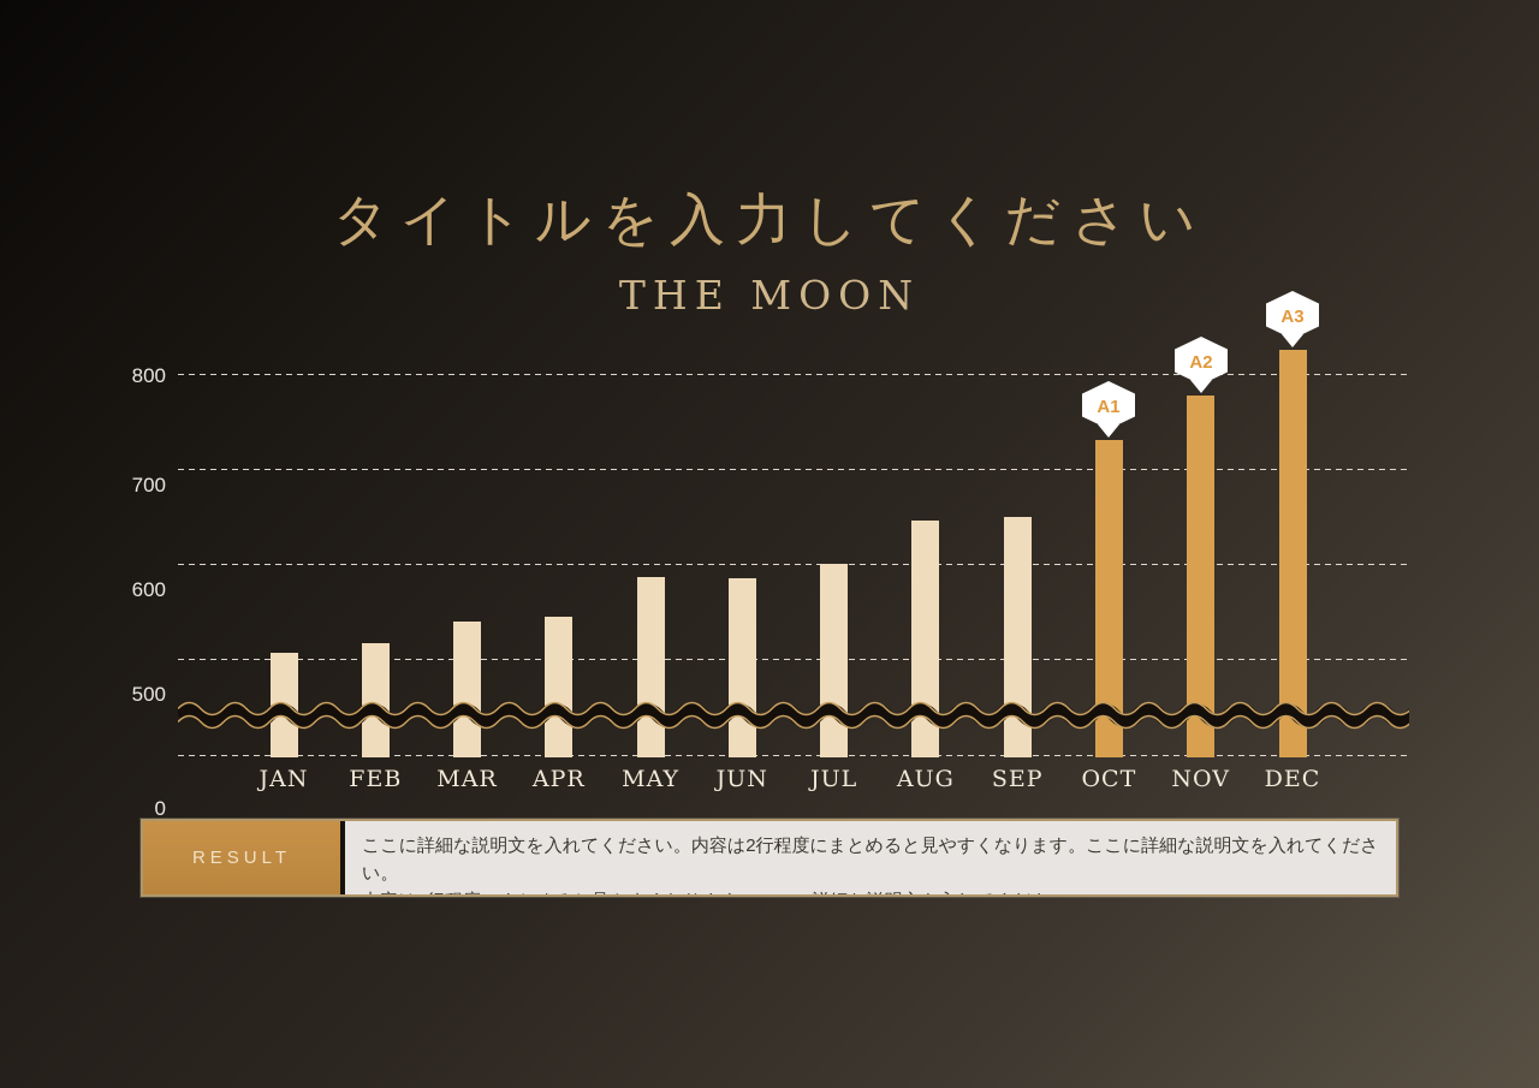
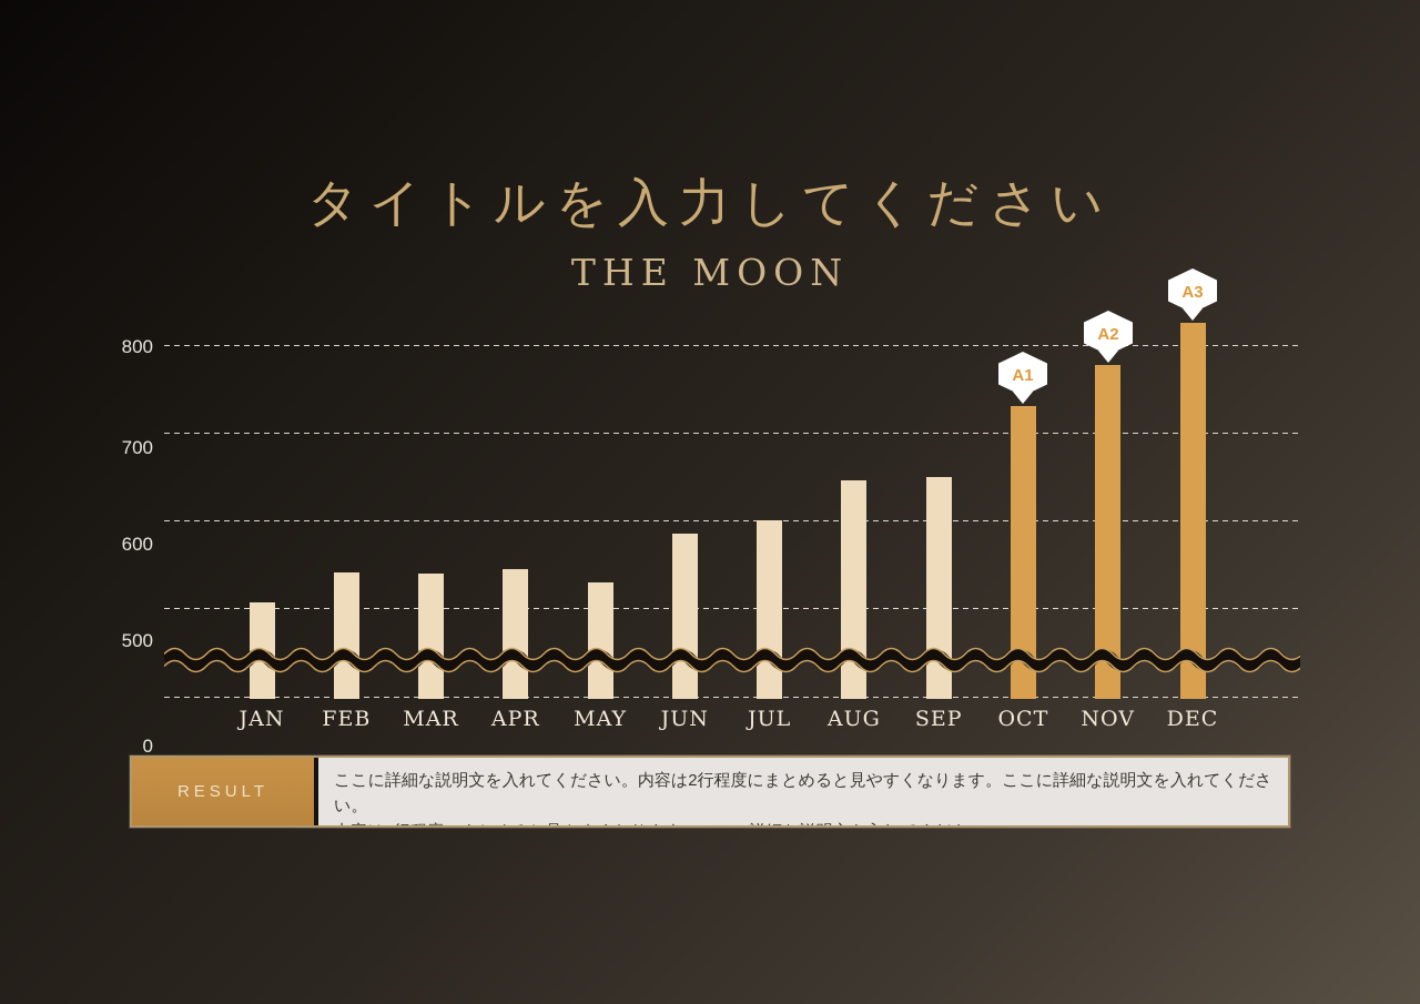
FEB: 550 -> 570
MAY: 610 -> 560
